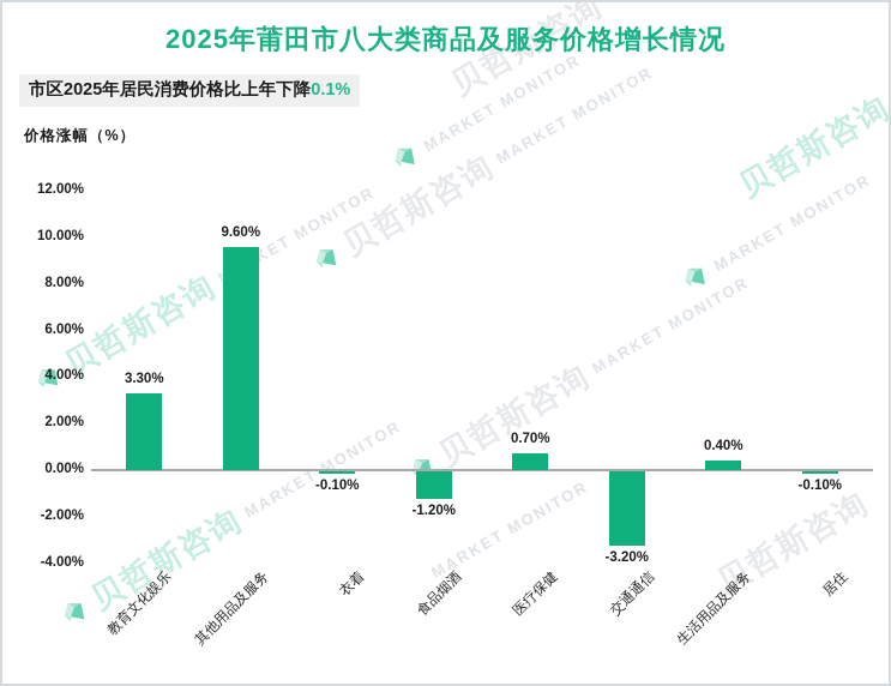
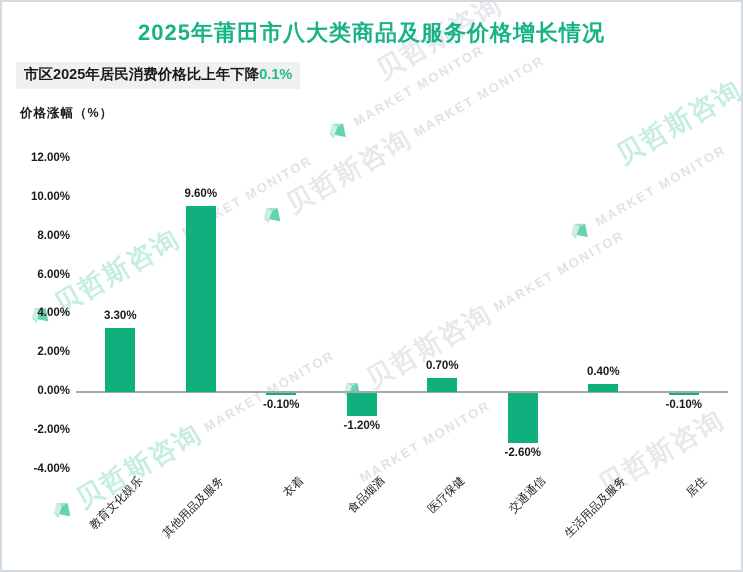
交通通信: -3.20% -> -2.60%
